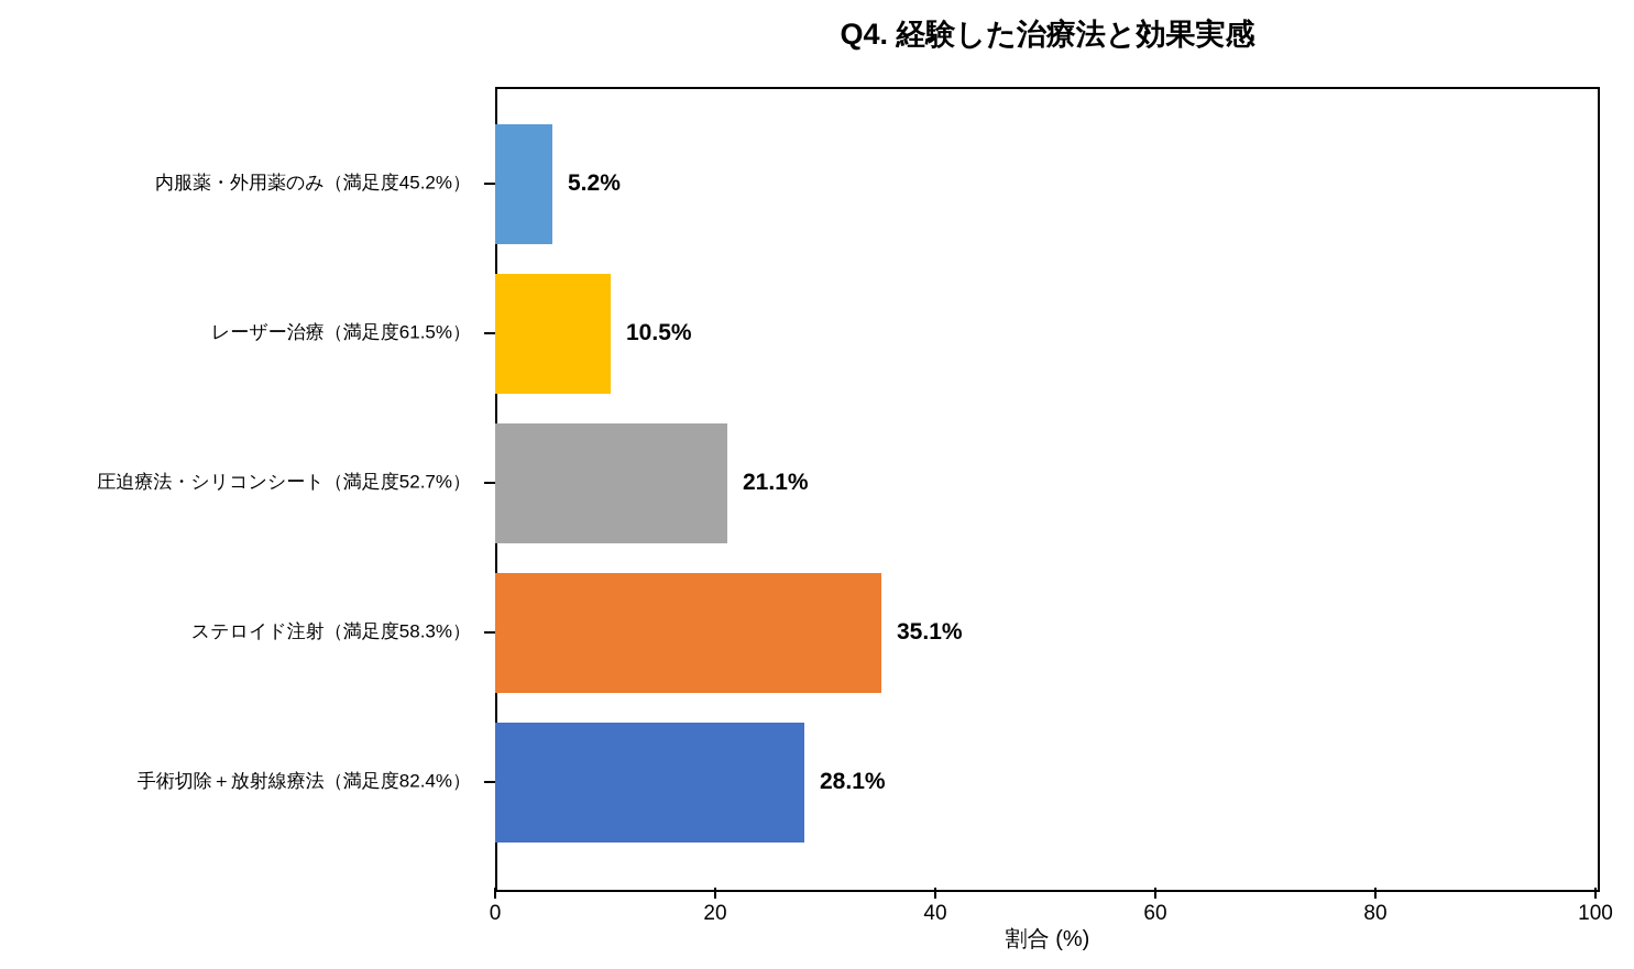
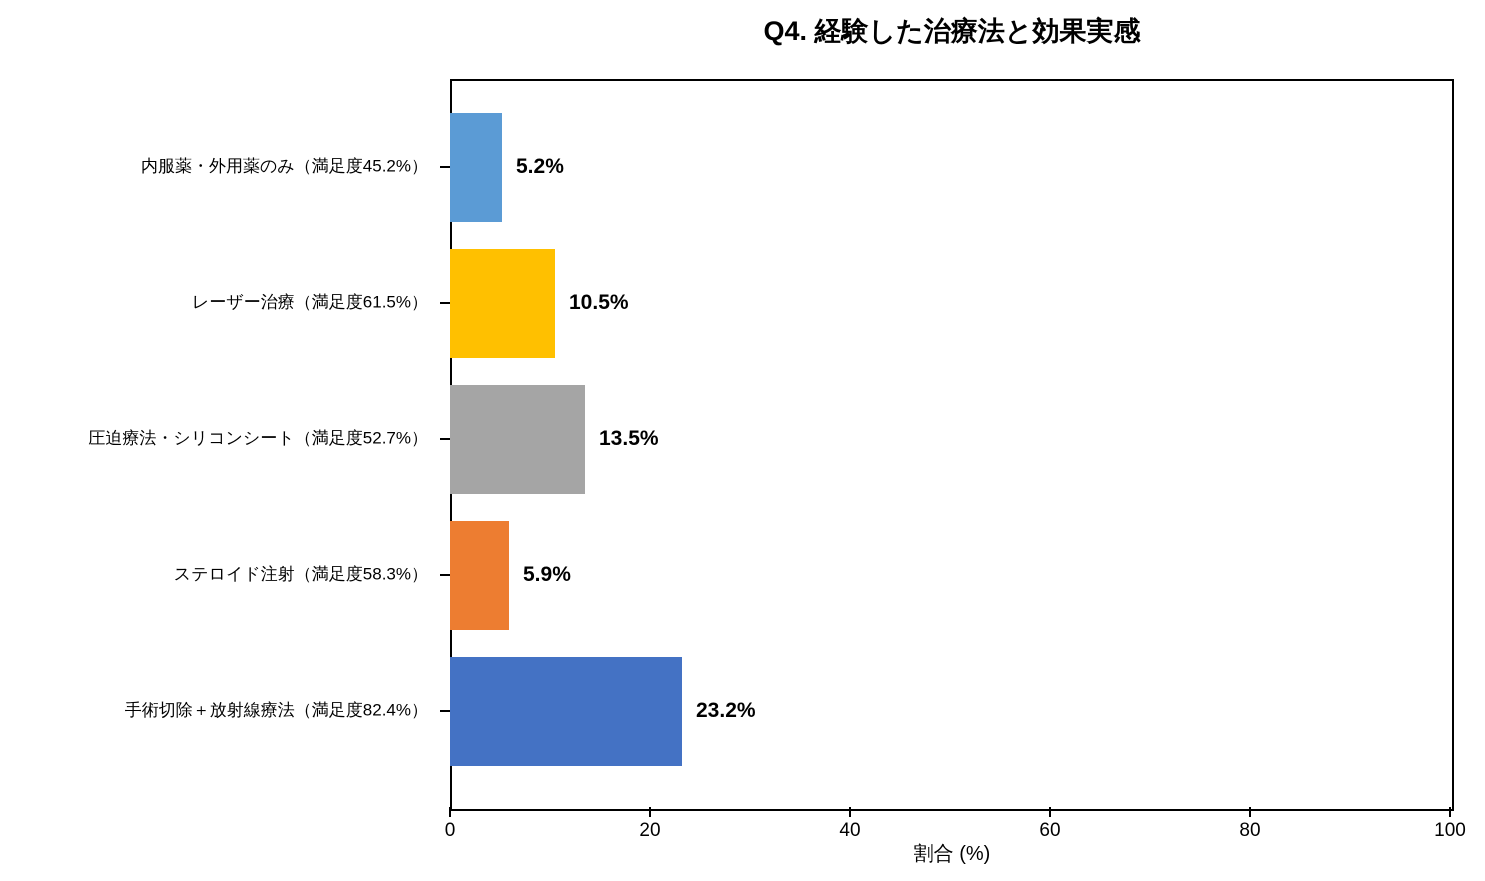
圧迫療法・シリコンシート（満足度52.7%）: 21.1% -> 13.5%
ステロイド注射（満足度58.3%）: 35.1% -> 5.9%
手術切除＋放射線療法（満足度82.4%）: 28.1% -> 23.2%
